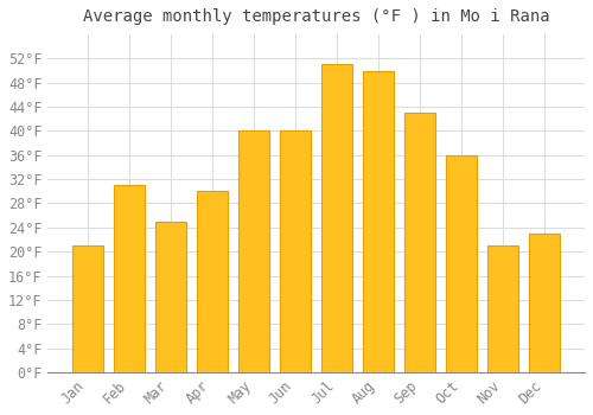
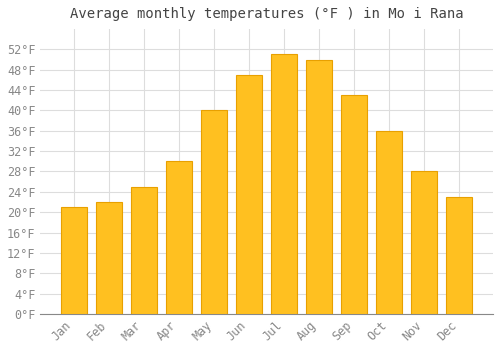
Feb: 31°F -> 22°F
Jun: 40°F -> 47°F
Nov: 21°F -> 28°F
